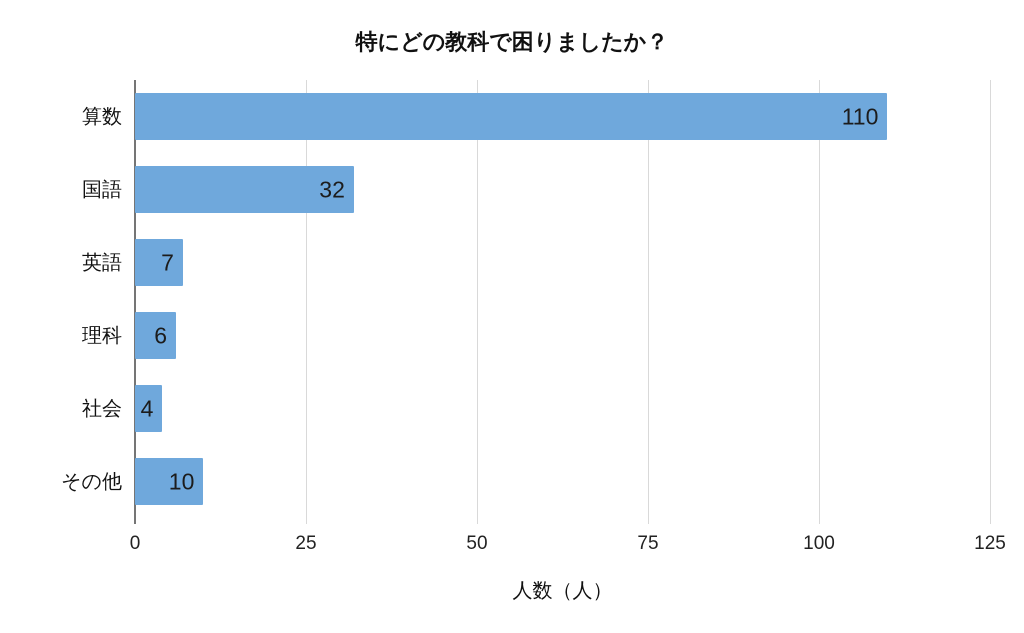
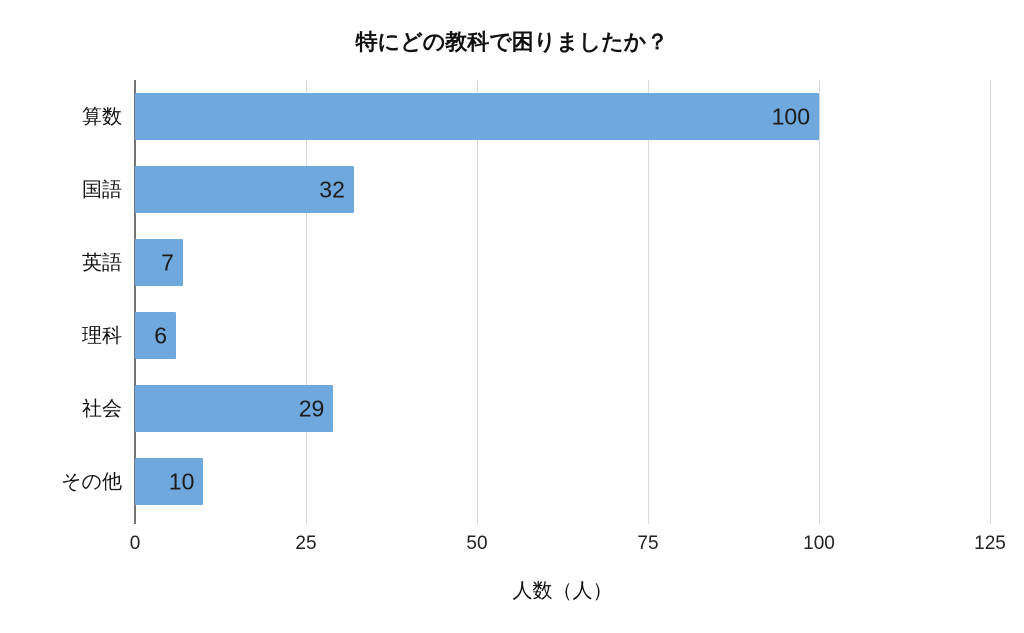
算数: 110 -> 100
社会: 4 -> 29
